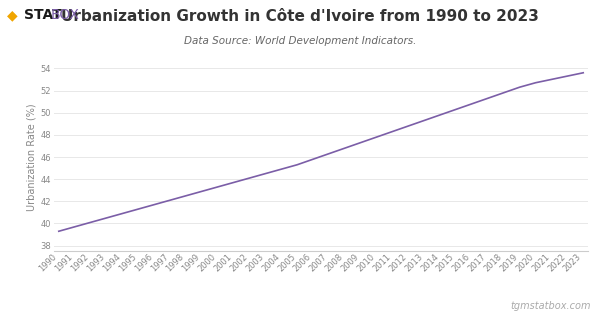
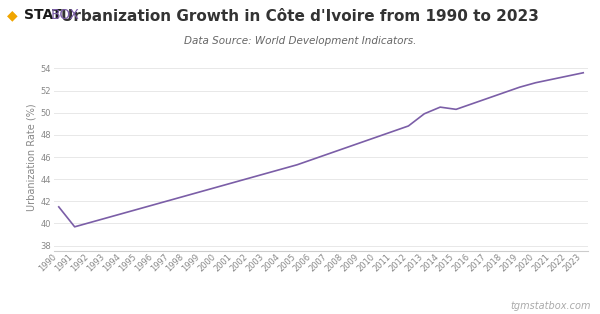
1990: 39.3 -> 41.5
2013: 49.3 -> 49.9
2014: 49.8 -> 50.5
